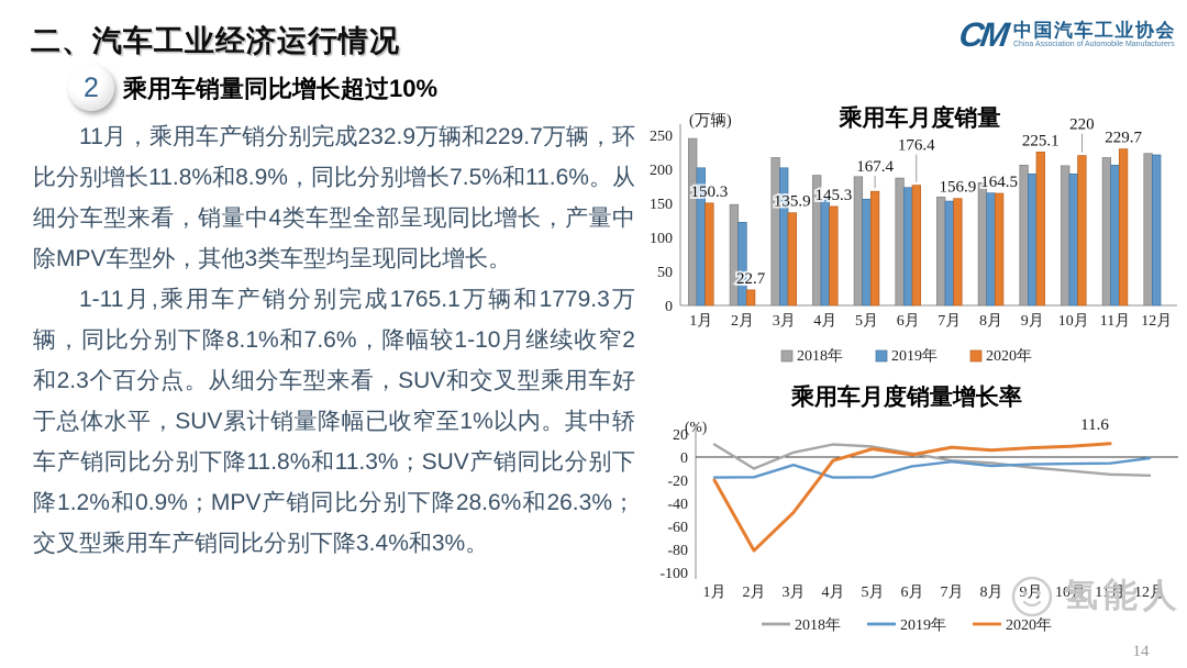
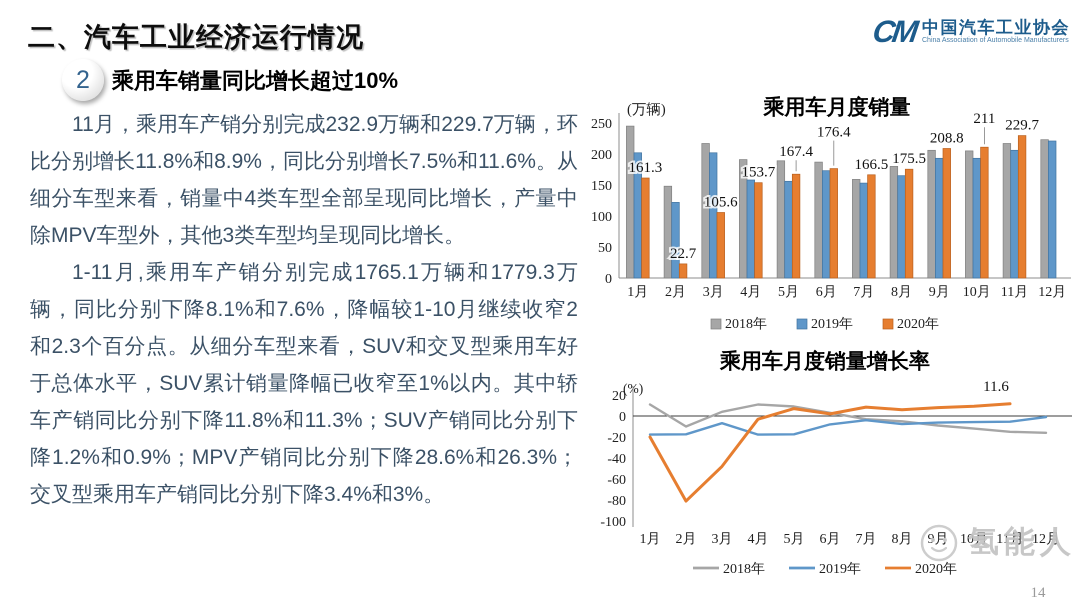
乘用车月度销量/2020年/1月: 150.3 -> 161.3
乘用车月度销量/2020年/3月: 135.9 -> 105.6
乘用车月度销量/2020年/4月: 145.3 -> 153.7
乘用车月度销量/2020年/7月: 156.9 -> 166.5
乘用车月度销量/2020年/8月: 164.5 -> 175.5
乘用车月度销量/2020年/9月: 225.1 -> 208.8
乘用车月度销量/2020年/10月: 220 -> 211
